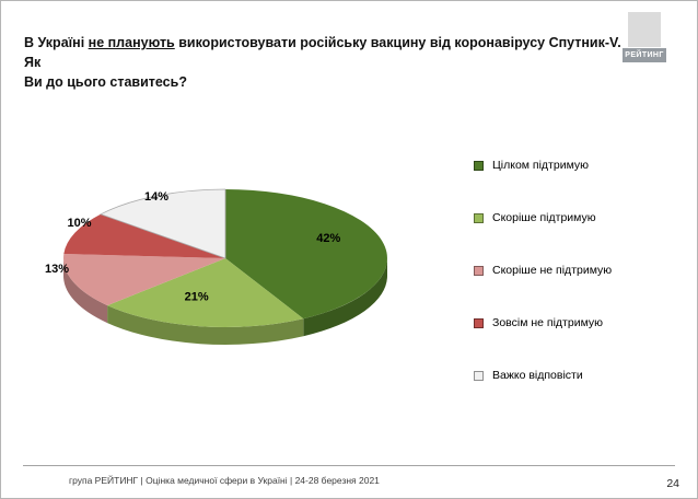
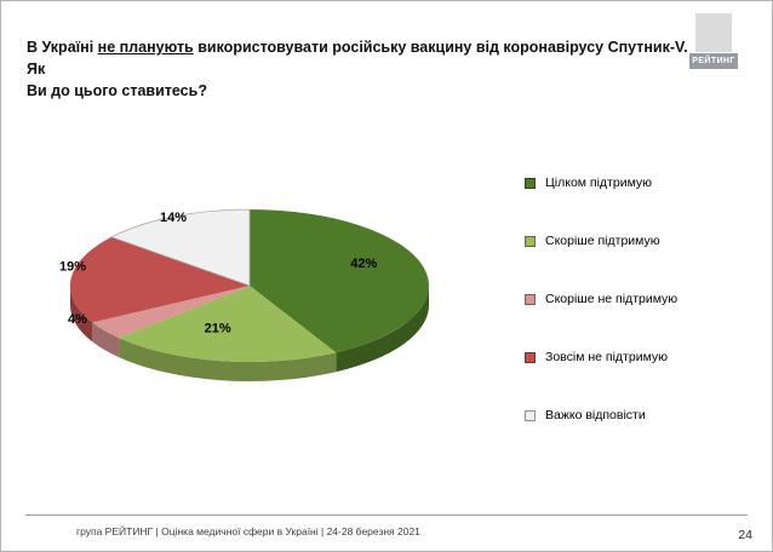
Скоріше не підтримую: 13% -> 4%
Зовсім не підтримую: 10% -> 19%
